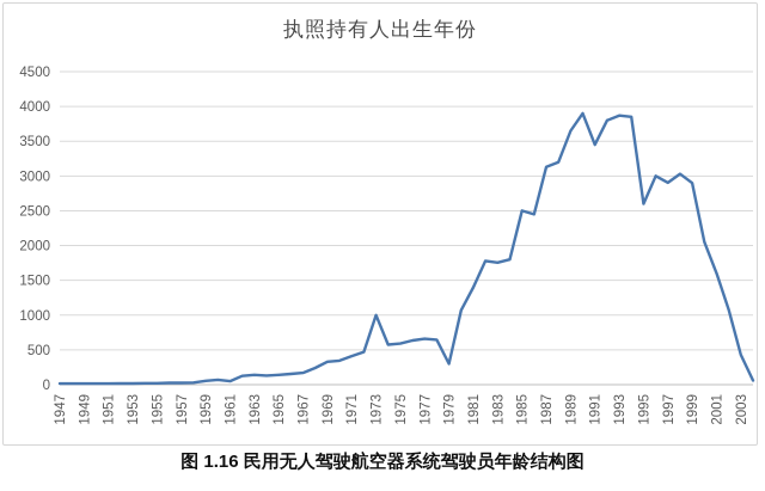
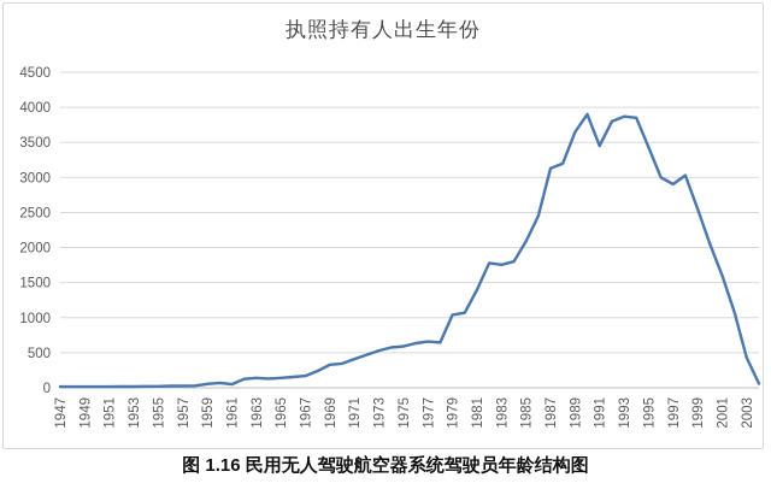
1973: 1000 -> 500
1979: 300 -> 1000
1985: 2500 -> 2100
1995: 2600 -> 3400
1999: 2900 -> 2600
